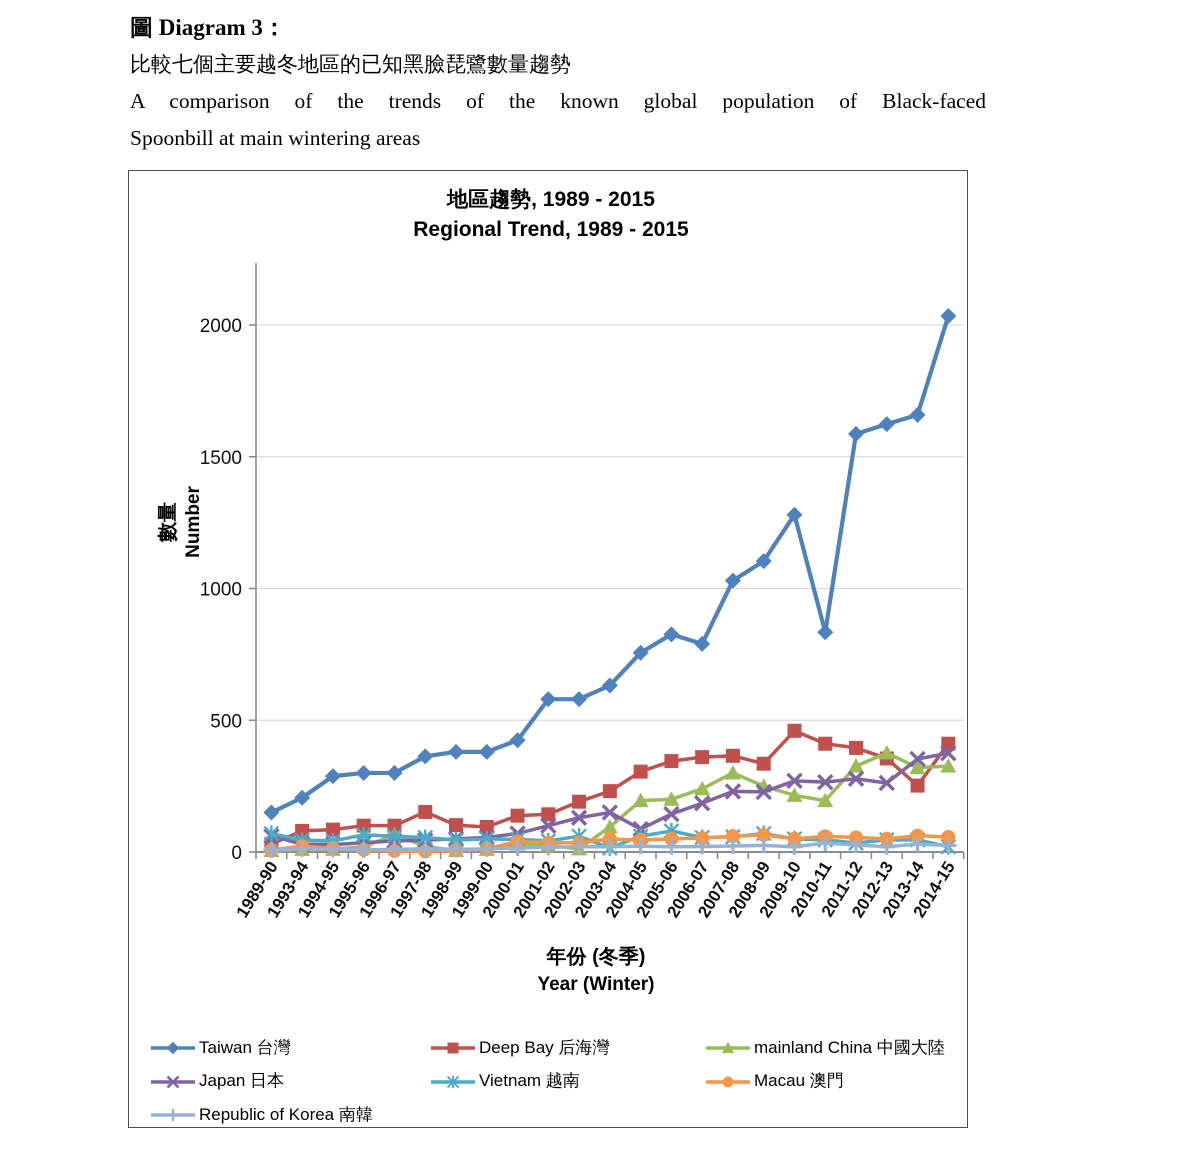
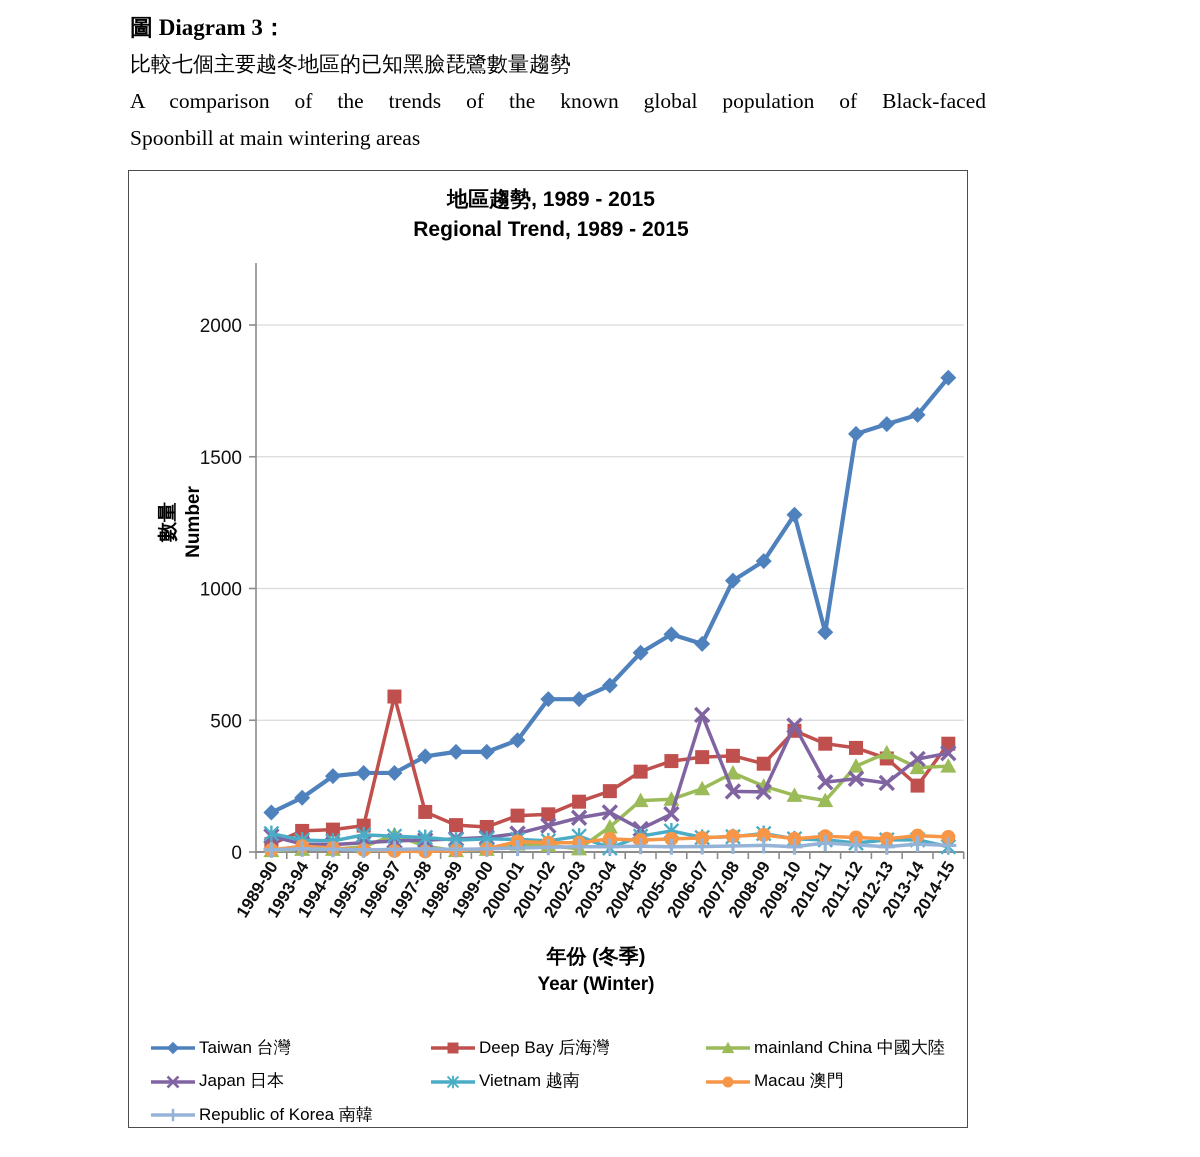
Deep Bay 后海灣/1996-97: 100 -> 590
Japan 日本/2006-07: 180 -> 520
Japan 日本/2009-10: 270 -> 480
Taiwan 台灣/2014-15: 2030 -> 1800
